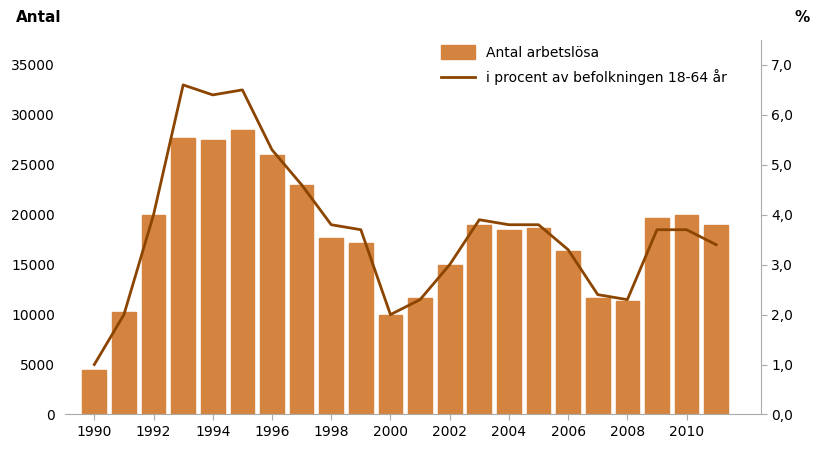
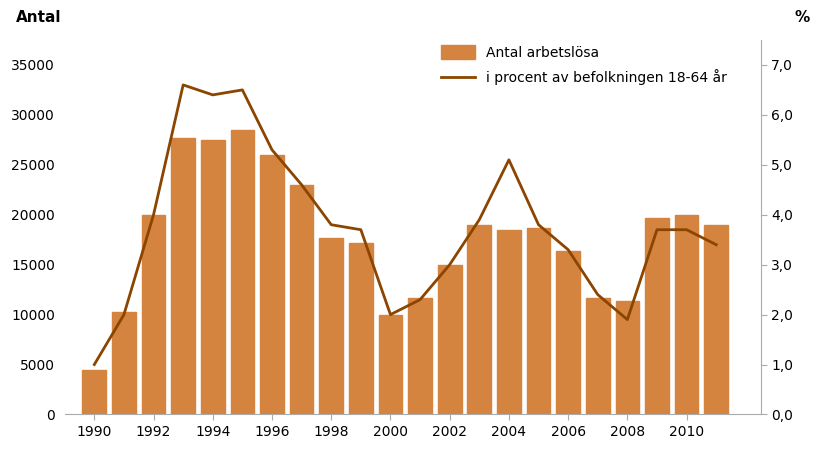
i procent av befolkningen 18-64 år/2004: 3,8 -> 5,1
i procent av befolkningen 18-64 år/2008: 2,3 -> 1,9
